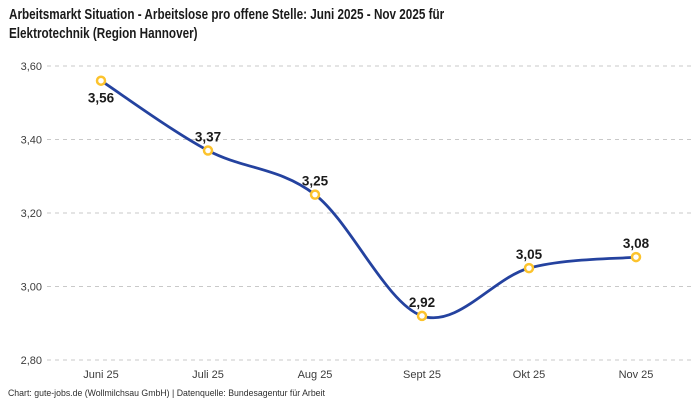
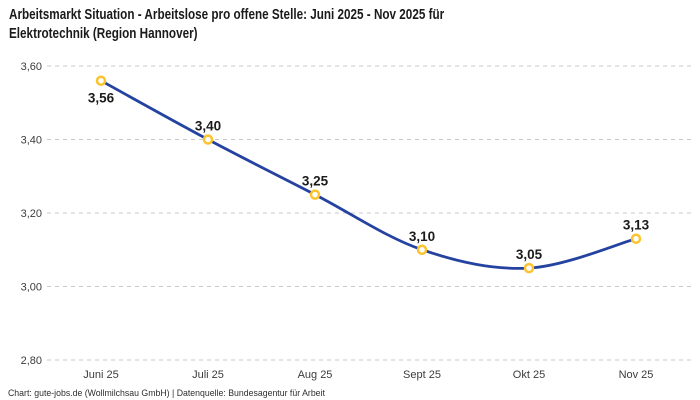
Juli 25: 3,37 -> 3,40
Sept 25: 2,92 -> 3,10
Nov 25: 3,08 -> 3,13
